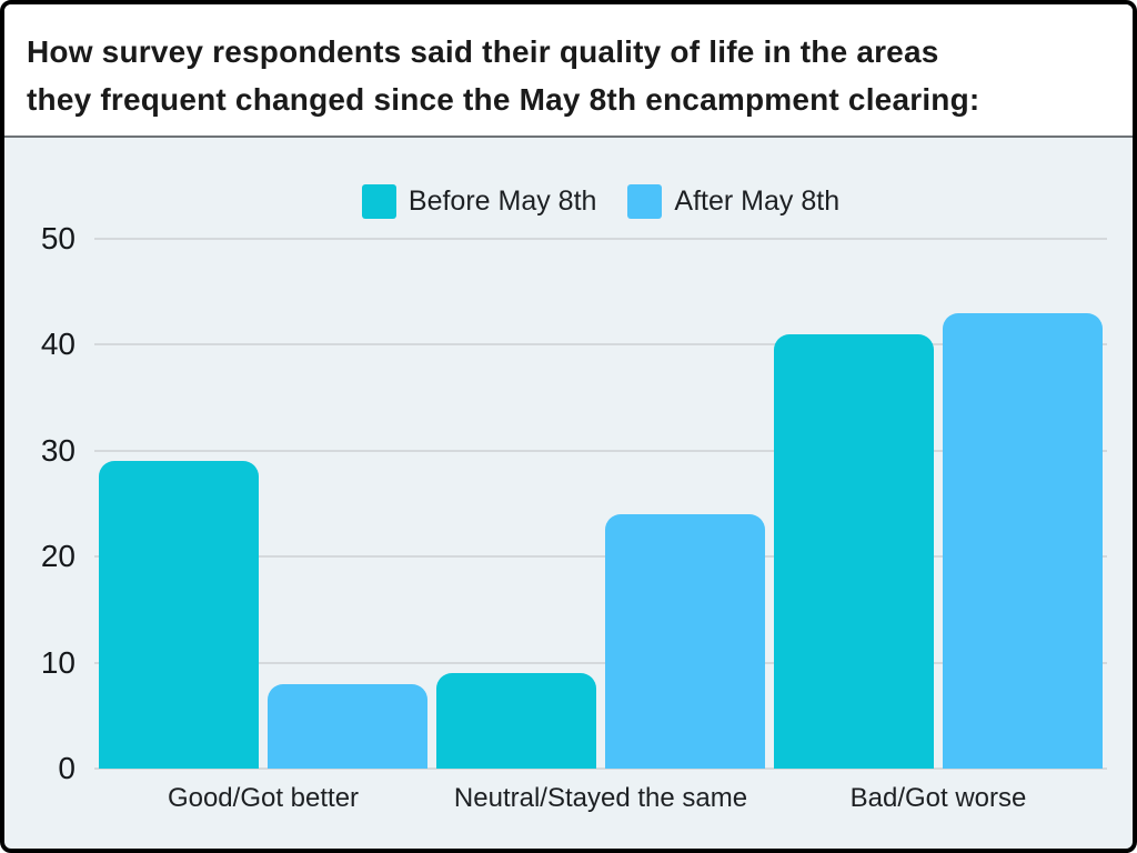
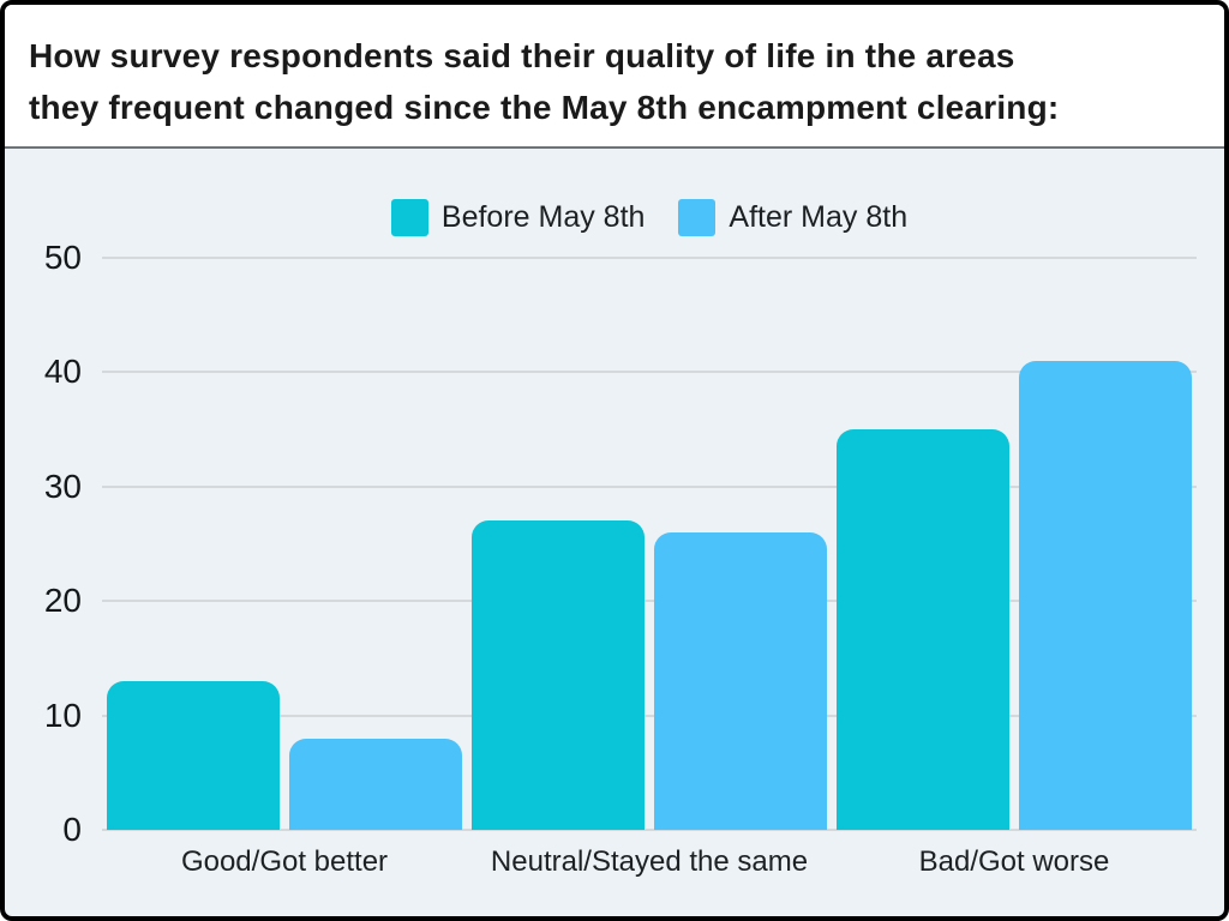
Before May 8th/Good/Got better: 29 -> 13
Before May 8th/Neutral/Stayed the same: 9 -> 27
After May 8th/Neutral/Stayed the same: 24 -> 26
Before May 8th/Bad/Got worse: 41 -> 35
After May 8th/Bad/Got worse: 43 -> 41
